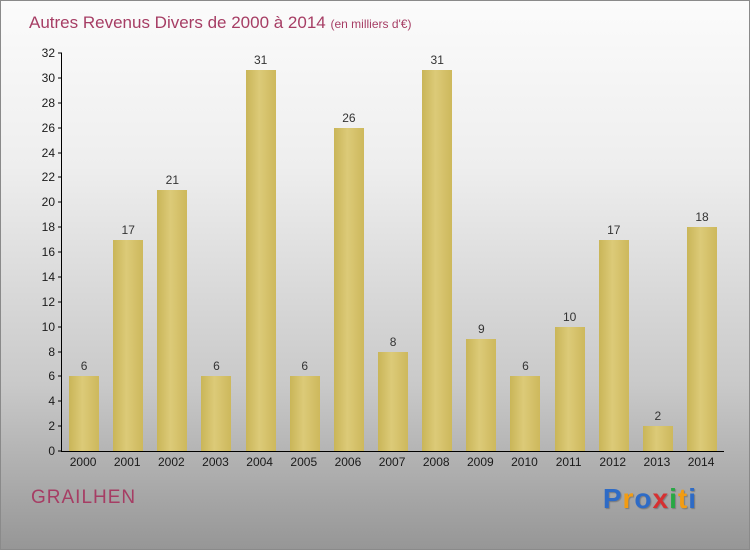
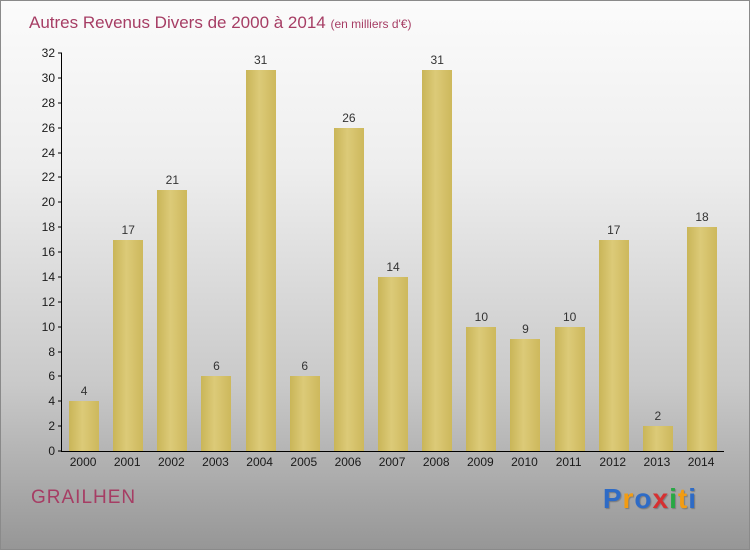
2000: 6 -> 4
2007: 8 -> 14
2009: 9 -> 10
2010: 6 -> 9
